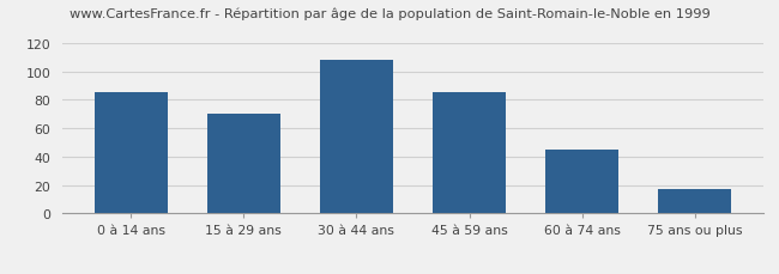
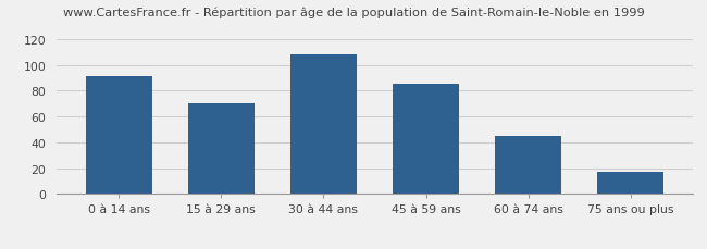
0 à 14 ans: 85 -> 91
